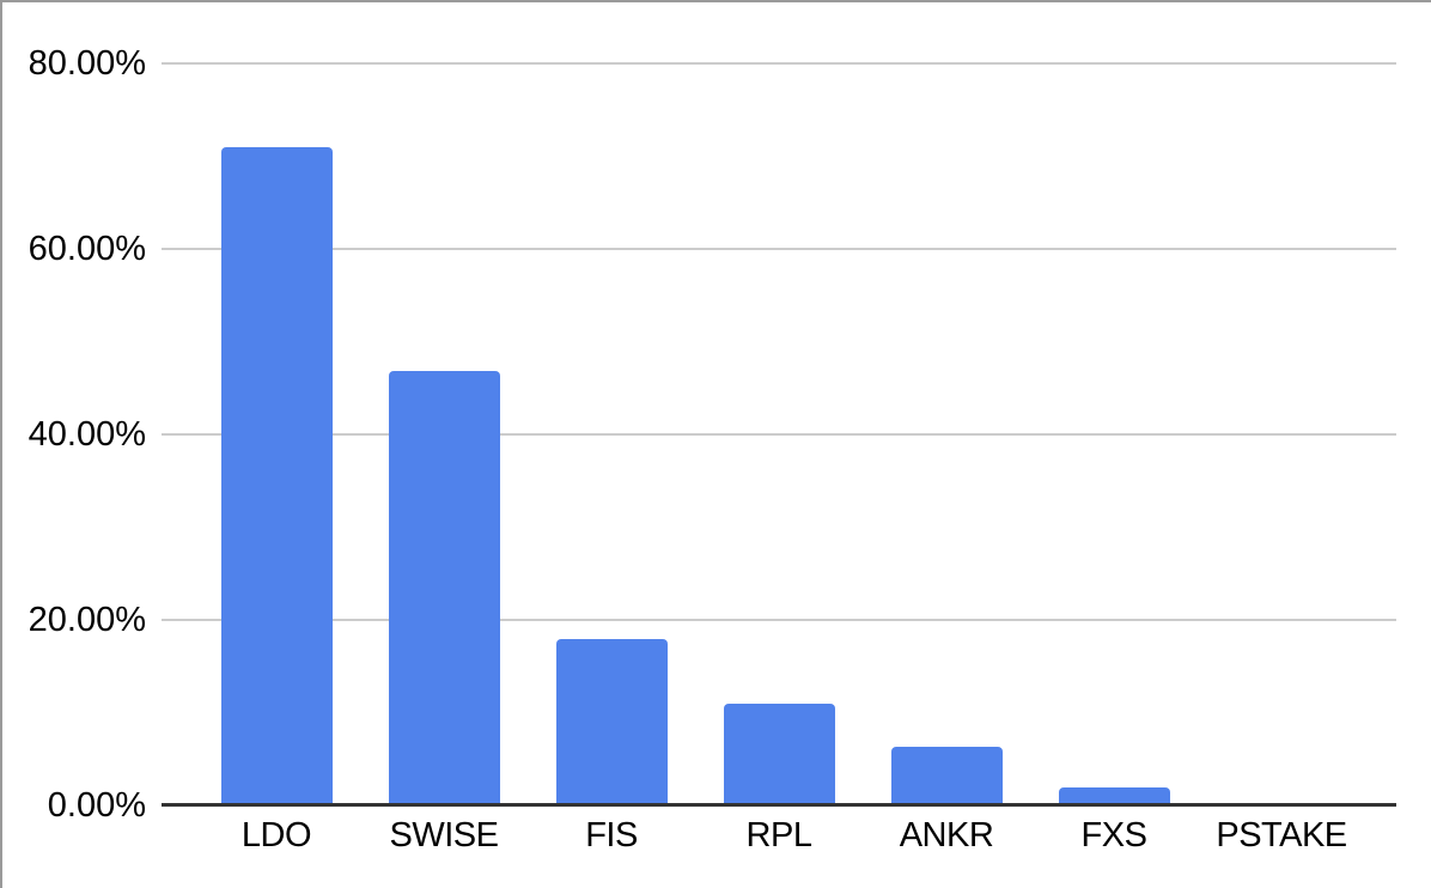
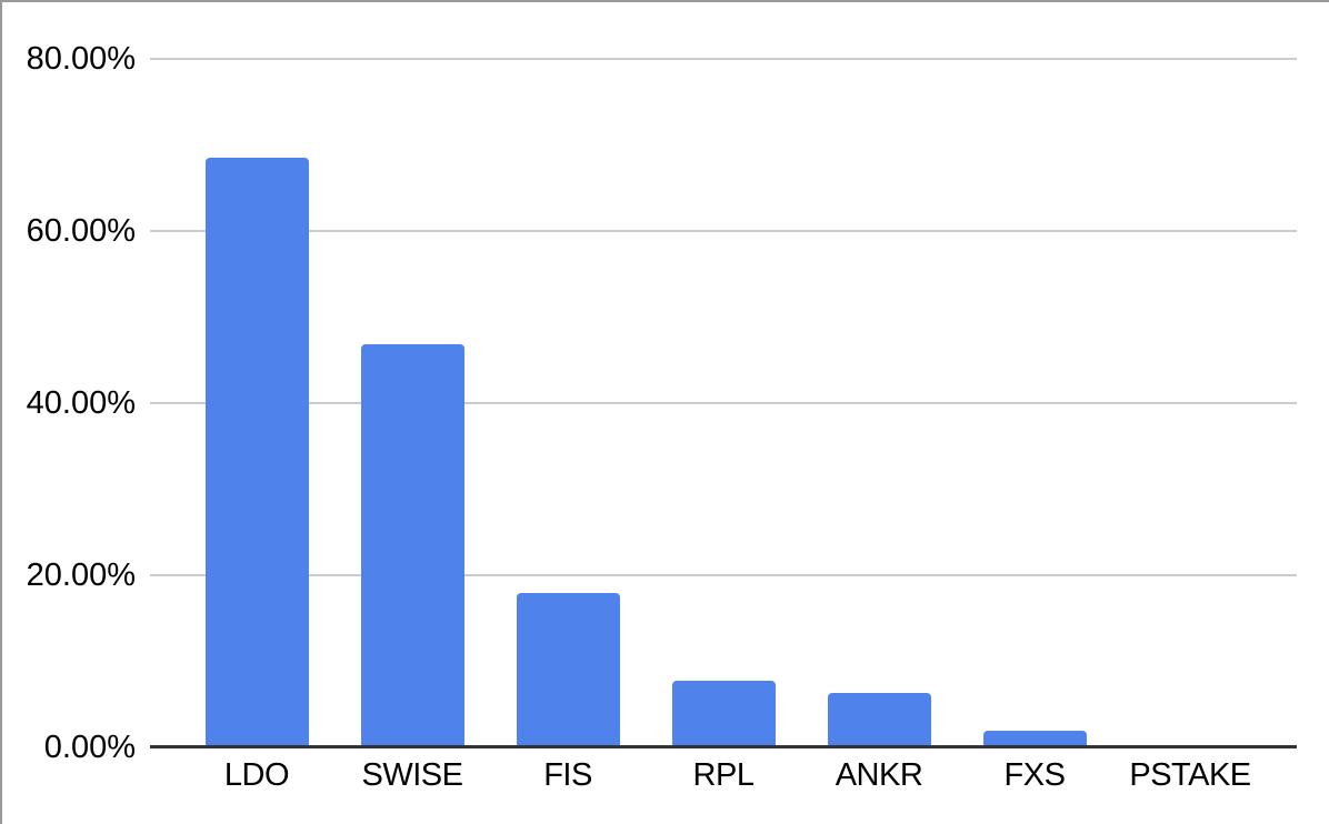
LDO: 71% -> 68%
RPL: 11% -> 8%
